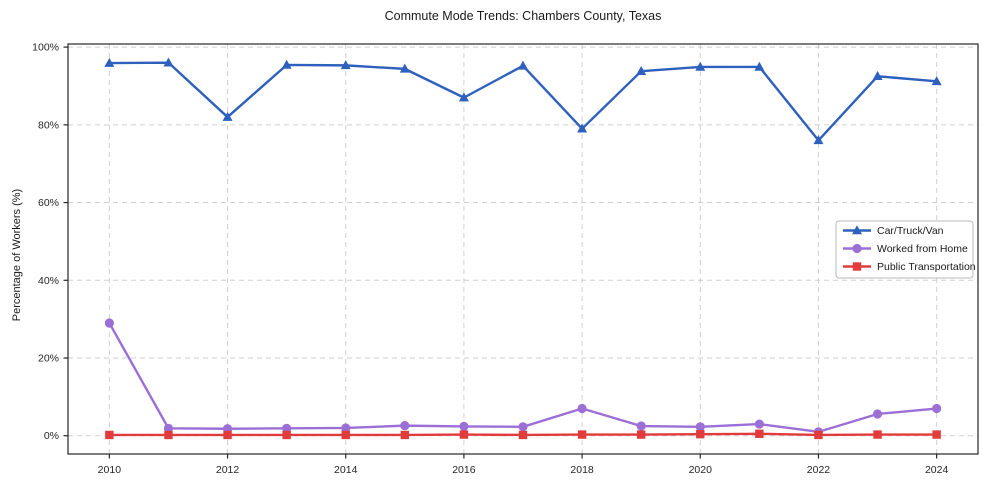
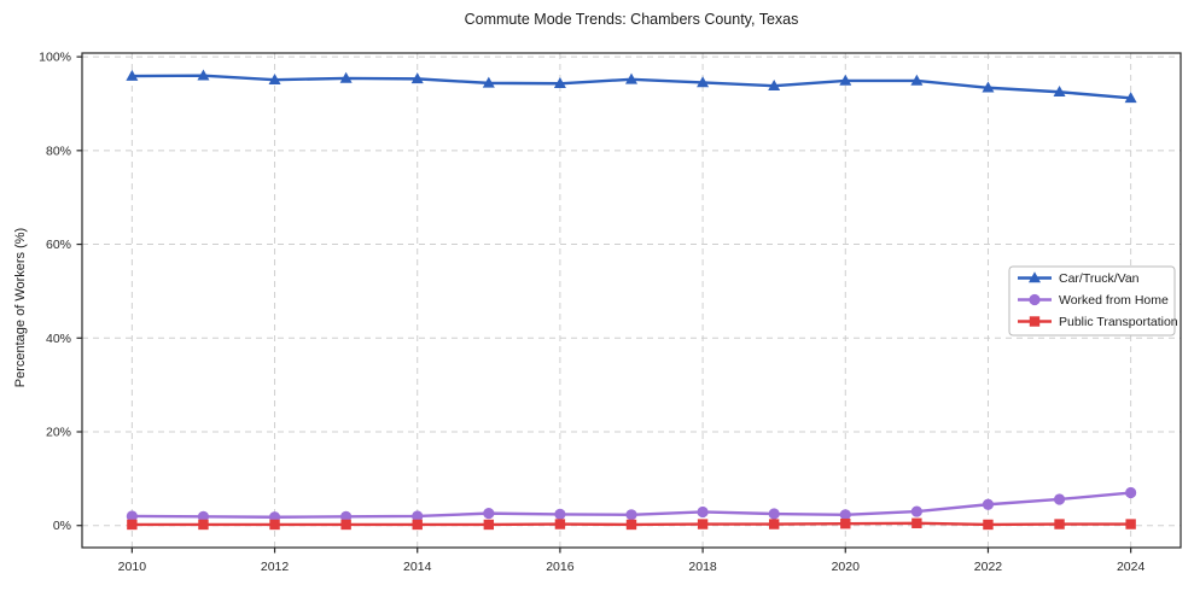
Worked from Home/2010: 29% -> 2%
Car/Truck/Van/2012: 82% -> 95%
Car/Truck/Van/2016: 87% -> 94%
Car/Truck/Van/2018: 79% -> 94%
Worked from Home/2018: 7% -> 3%
Car/Truck/Van/2022: 76% -> 93%
Worked from Home/2022: 1% -> 4%
